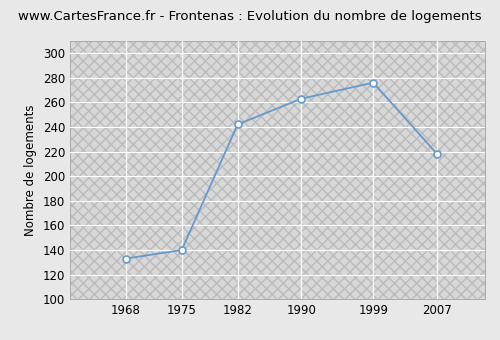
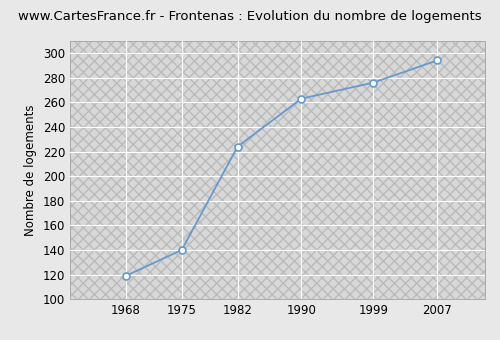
1968: 133 -> 119
1982: 242 -> 224
2007: 218 -> 294
